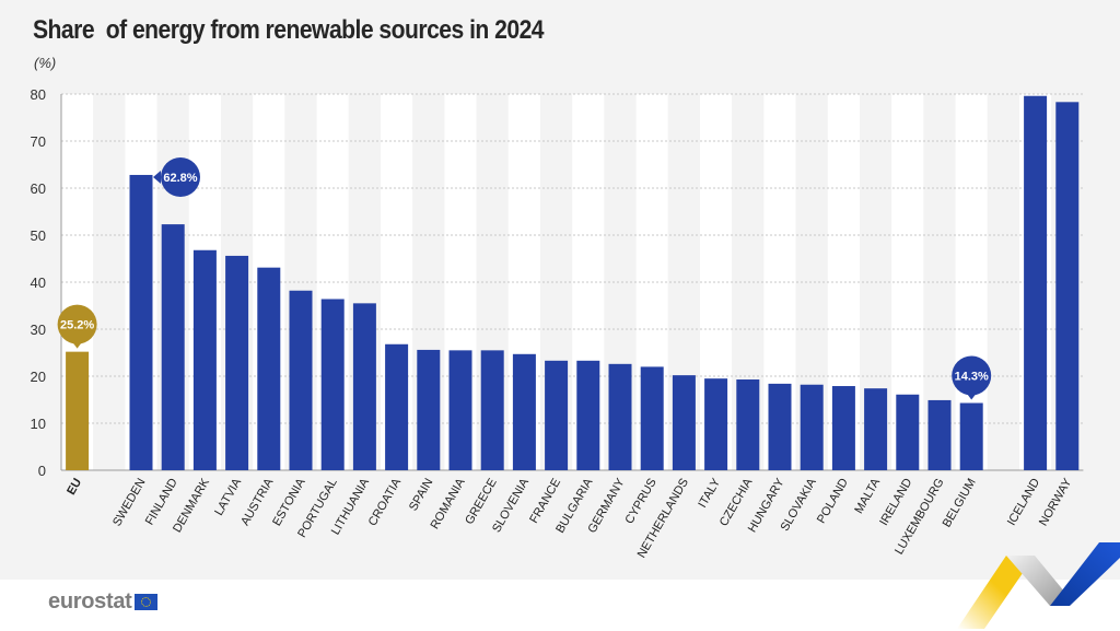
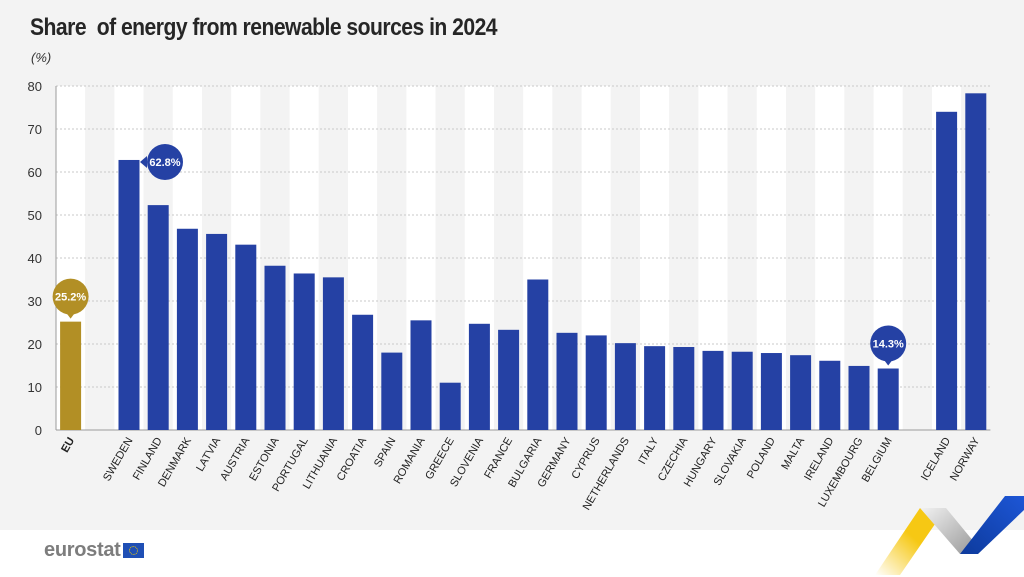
SPAIN: 26 -> 18
GREECE: 26 -> 11
BULGARIA: 23 -> 35
ICELAND: 80 -> 74
